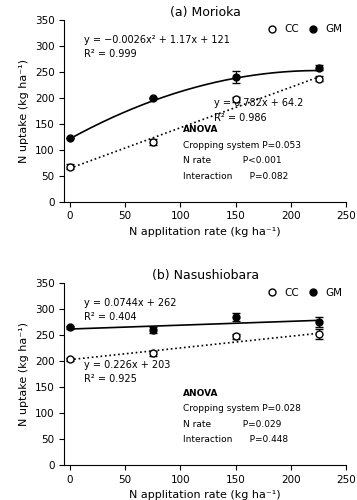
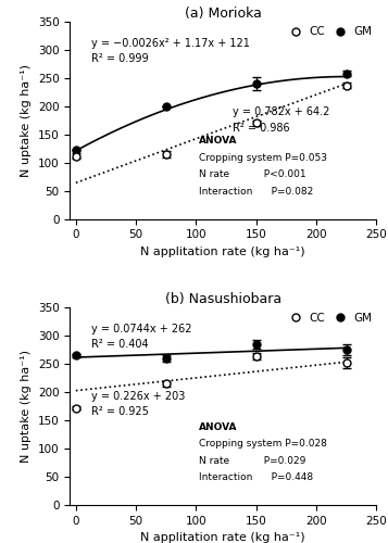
(a) Morioka/CC/0: 67 -> 112
(a) Morioka/CC/150: 197 -> 170
(b) Nasushiobara/CC/0: 204 -> 172
(b) Nasushiobara/CC/150: 248 -> 264
